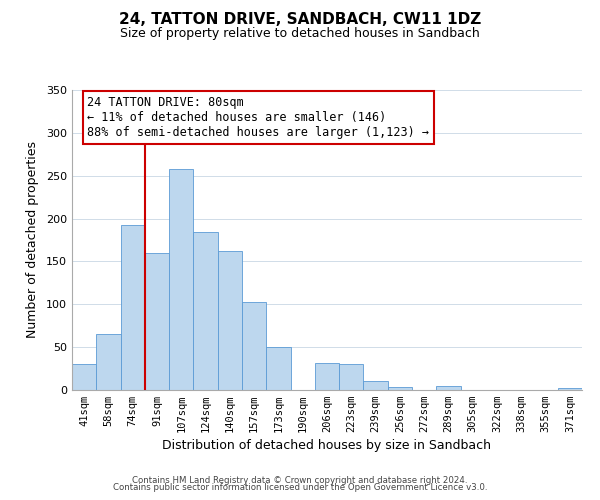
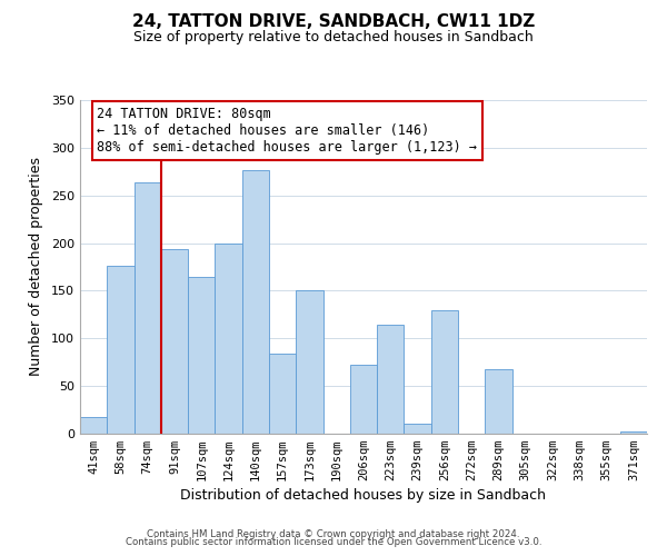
41sqm: 30 -> 18
58sqm: 65 -> 176
74sqm: 193 -> 264
91sqm: 160 -> 194
107sqm: 258 -> 164
124sqm: 184 -> 200
140sqm: 162 -> 276
157sqm: 103 -> 84
173sqm: 50 -> 150
206sqm: 32 -> 72
223sqm: 30 -> 114
256sqm: 3 -> 130
289sqm: 5 -> 68
